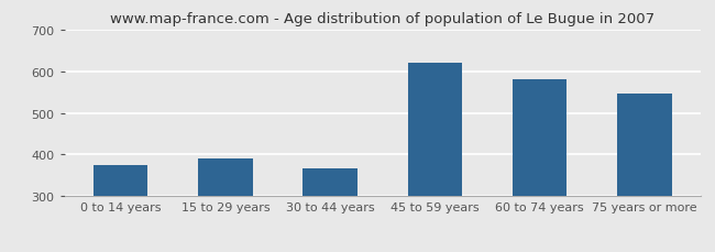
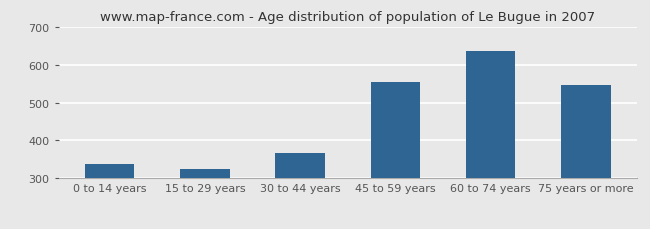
0 to 14 years: 375 -> 338
15 to 29 years: 390 -> 325
45 to 59 years: 620 -> 555
60 to 74 years: 580 -> 637
